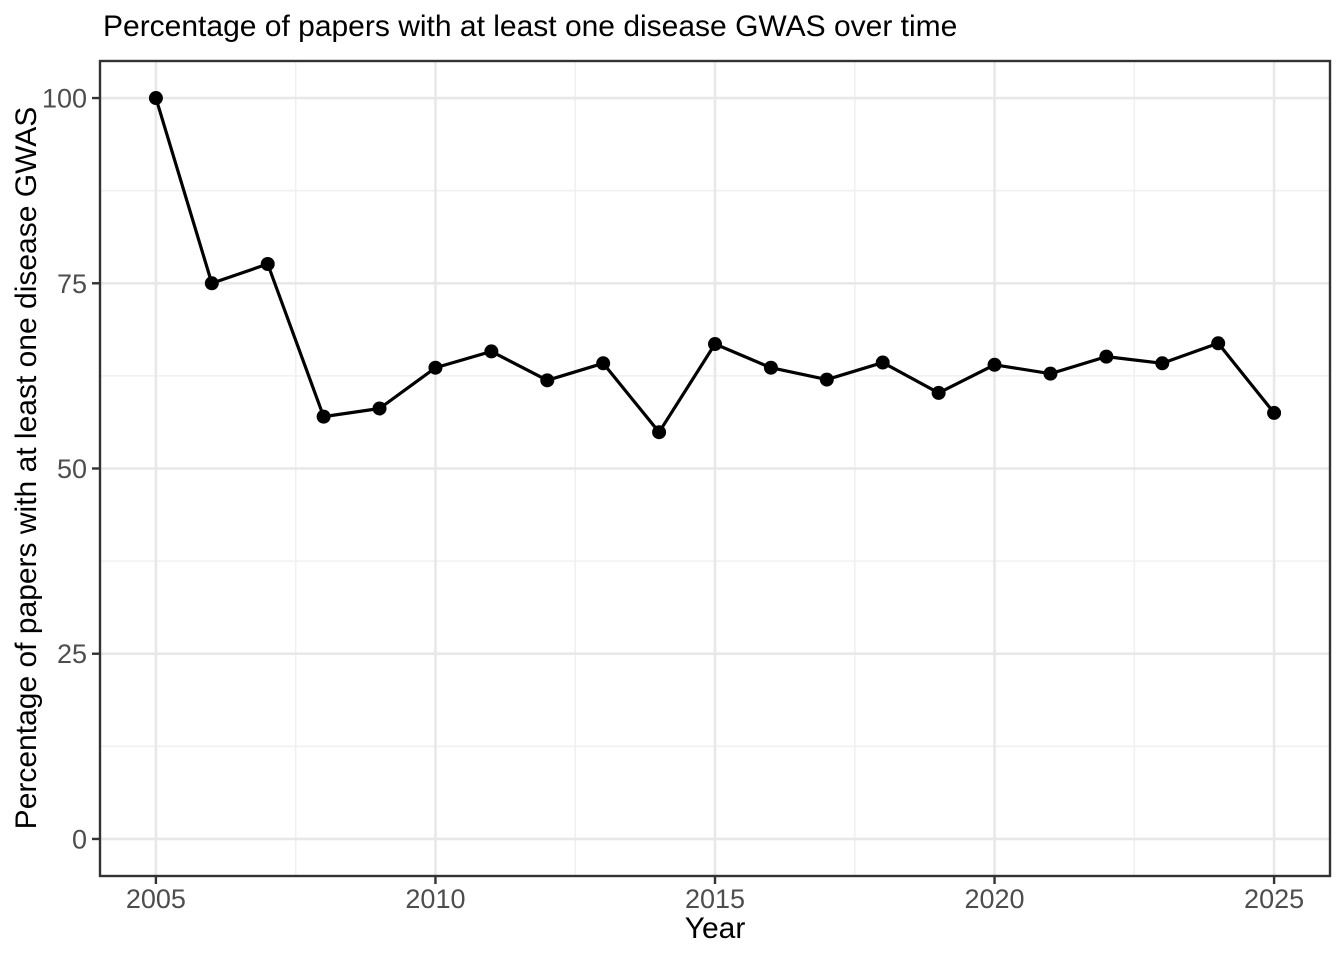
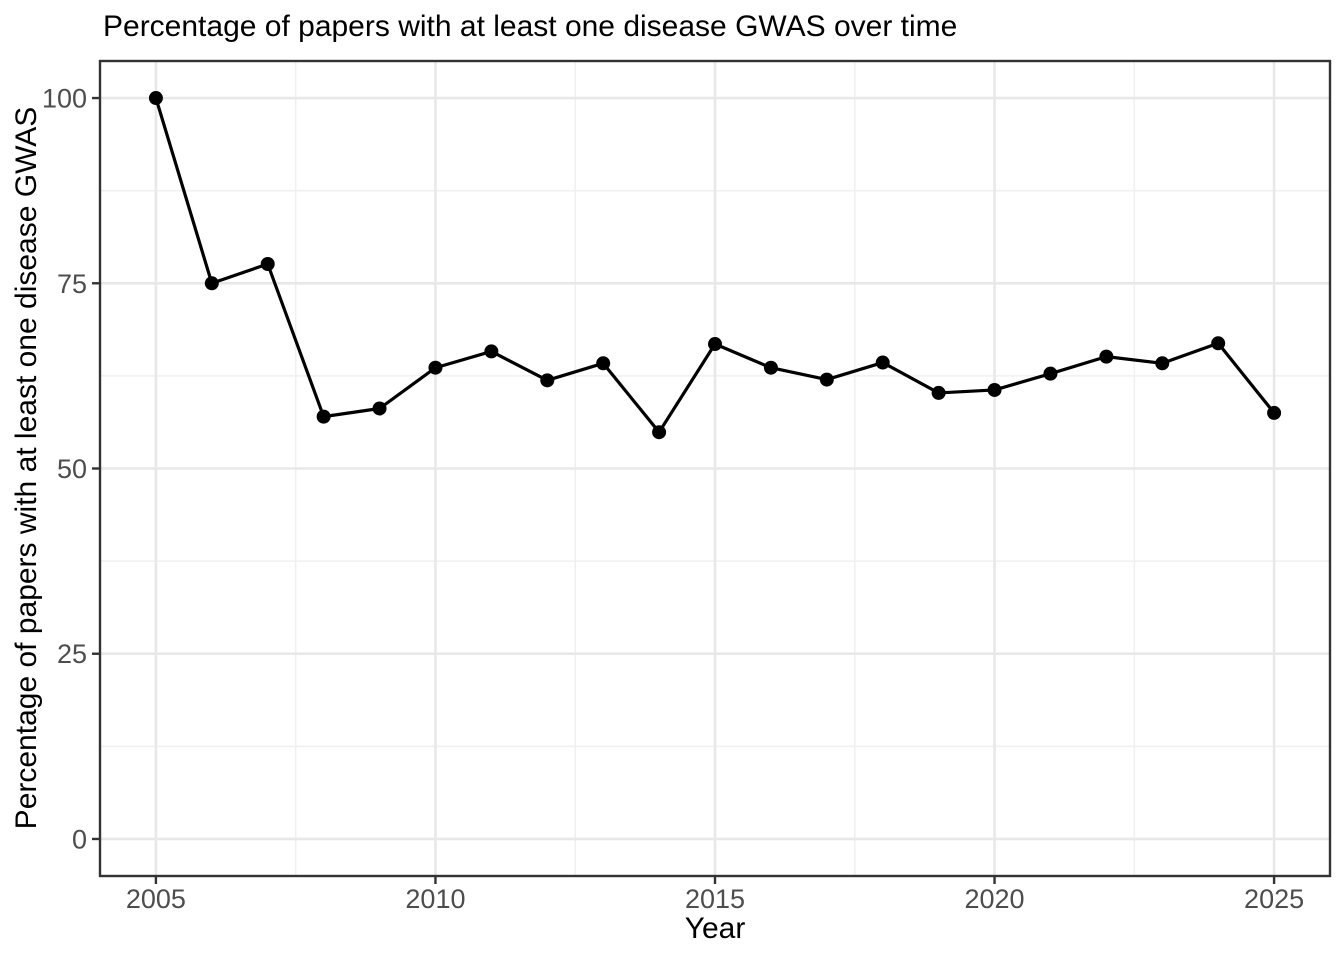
2020: 64 -> 61
